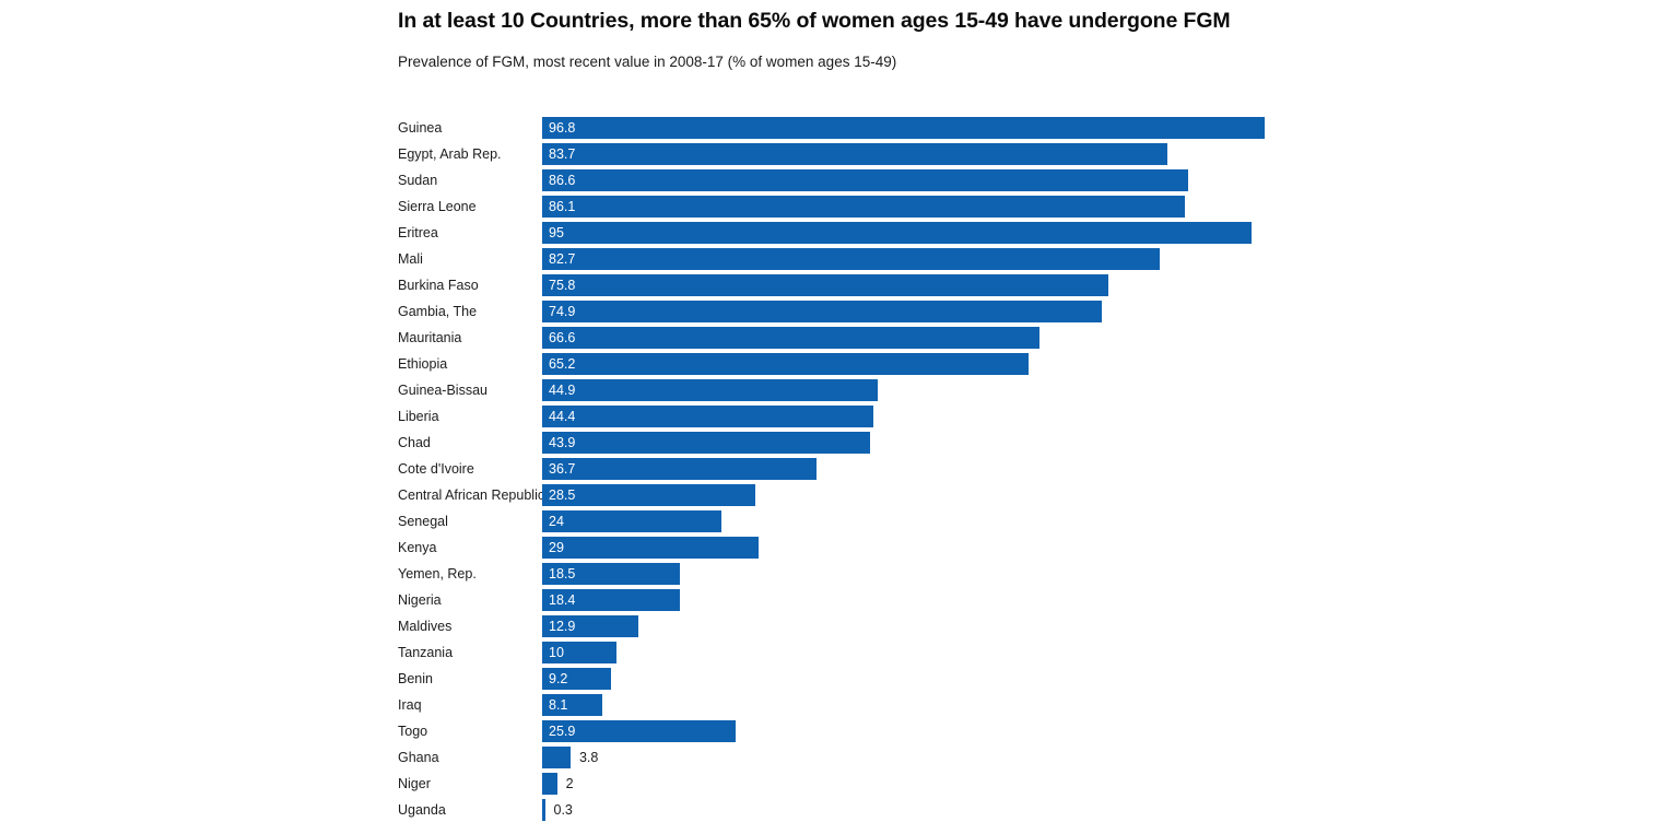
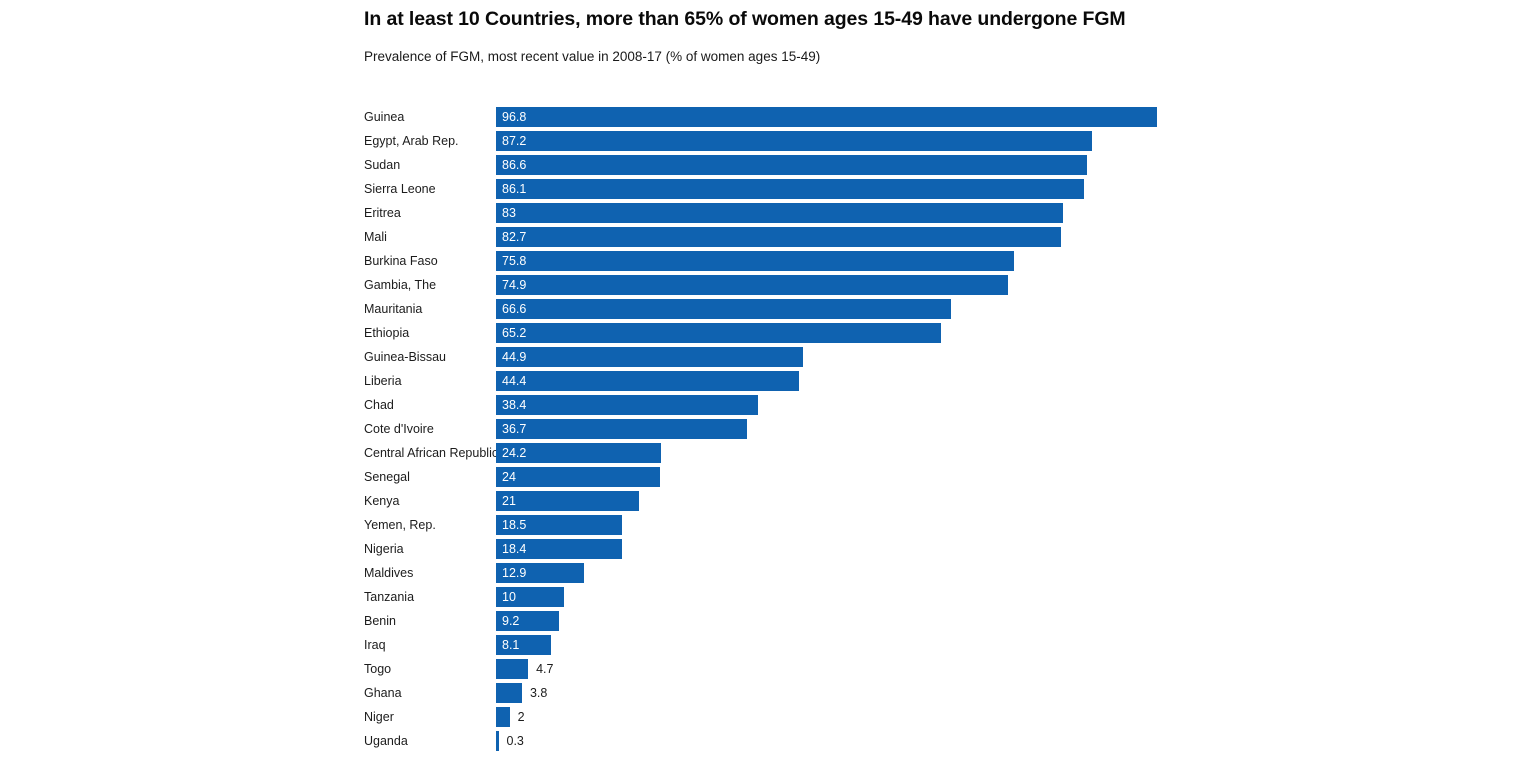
Egypt, Arab Rep.: 83.7 -> 87.2
Eritrea: 95 -> 83
Chad: 43.9 -> 38.4
Central African Republic: 28.5 -> 24.2
Kenya: 29 -> 21
Togo: 25.9 -> 4.7
